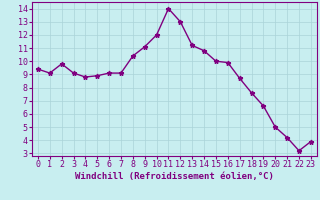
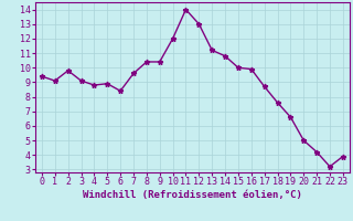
6: 9.1 -> 8.4
7: 9.1 -> 9.6
9: 11.1 -> 10.4
